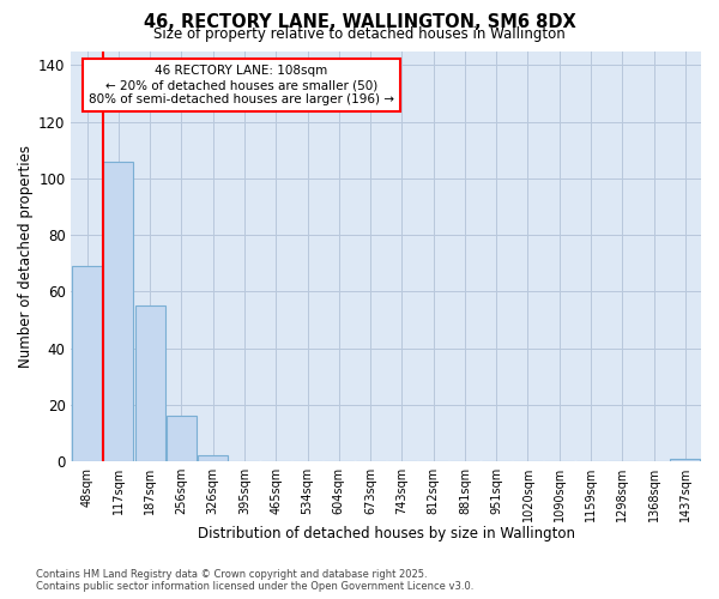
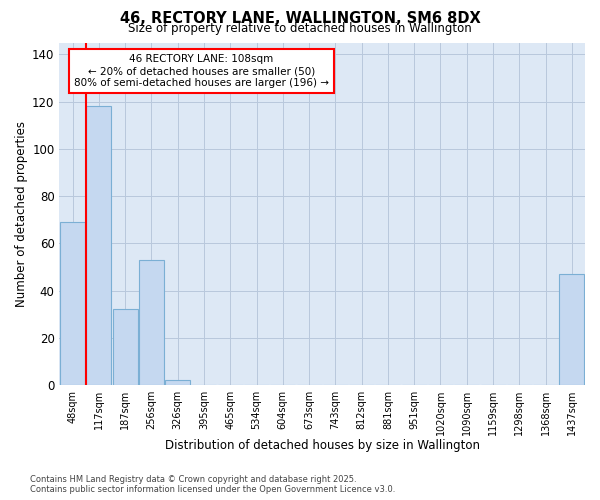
117sqm: 106 -> 118
187sqm: 55 -> 32
256sqm: 16 -> 53
1437sqm: 1 -> 47
